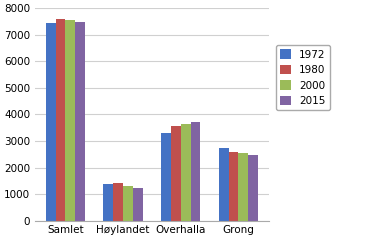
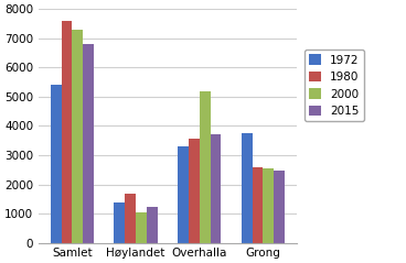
1972/Samlet: 7450 -> 5400
2000/Samlet: 7550 -> 7300
2015/Samlet: 7480 -> 6800
1980/Høylandet: 1430 -> 1700
2000/Høylandet: 1320 -> 1050
2000/Overhalla: 3650 -> 5200
1972/Grong: 2720 -> 3750
